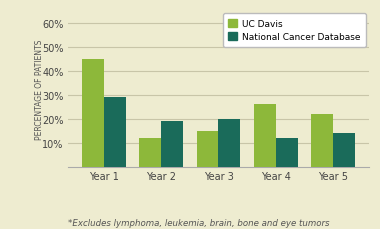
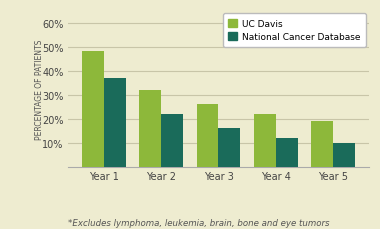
UC Davis/Year 1: 45% -> 48%
National Cancer Database/Year 1: 29% -> 37%
UC Davis/Year 2: 12% -> 32%
National Cancer Database/Year 2: 19% -> 22%
UC Davis/Year 3: 15% -> 26%
National Cancer Database/Year 3: 20% -> 16%
UC Davis/Year 4: 26% -> 22%
UC Davis/Year 5: 22% -> 19%
National Cancer Database/Year 5: 14% -> 10%
